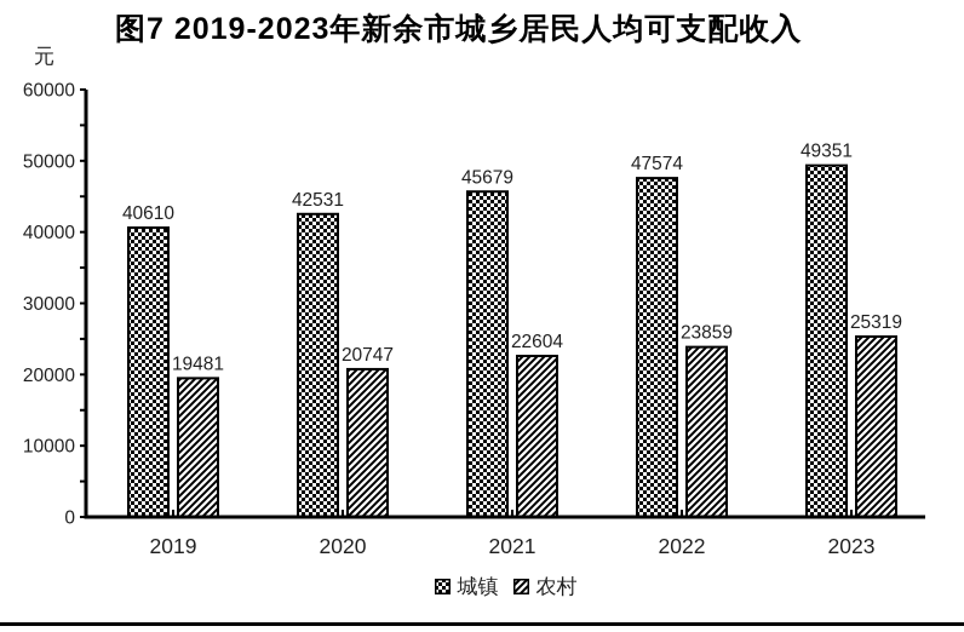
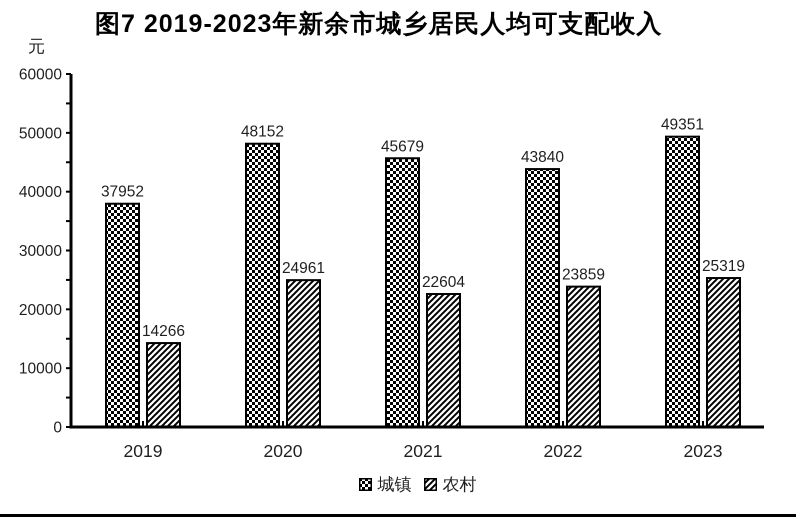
城镇/2019: 40610 -> 37952
农村/2019: 19481 -> 14266
城镇/2020: 42531 -> 48152
农村/2020: 20747 -> 24961
城镇/2022: 47574 -> 43840
